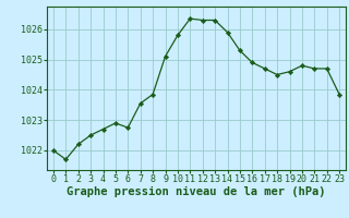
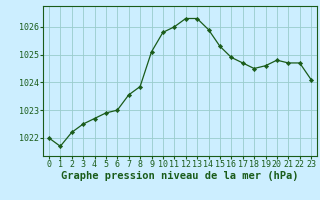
6: 1022.75 -> 1023.00
11: 1026.35 -> 1026.00
23: 1023.85 -> 1024.10
